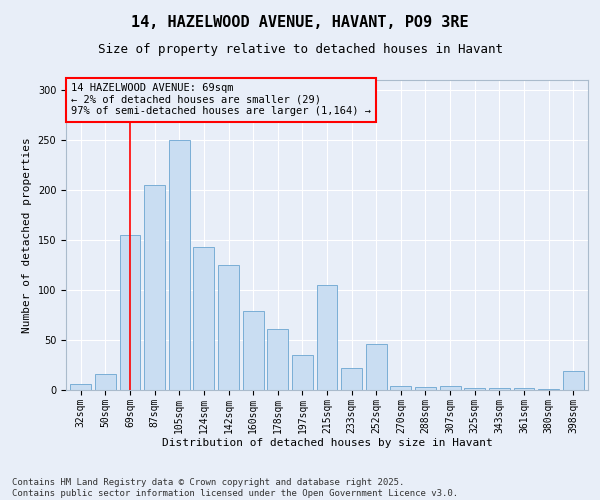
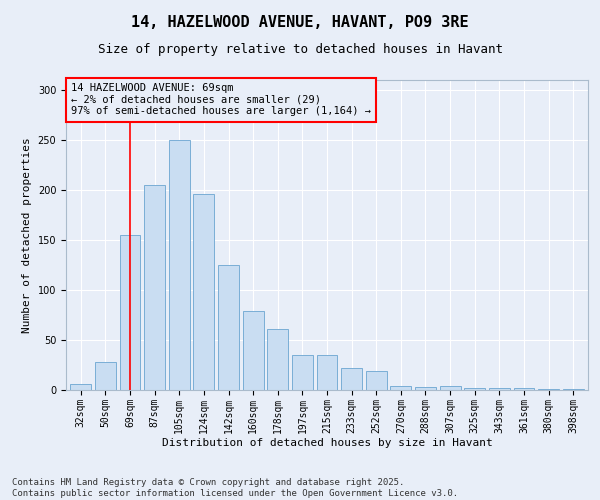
50sqm: 16 -> 28
124sqm: 143 -> 196
215sqm: 105 -> 35
252sqm: 46 -> 19
398sqm: 19 -> 1
